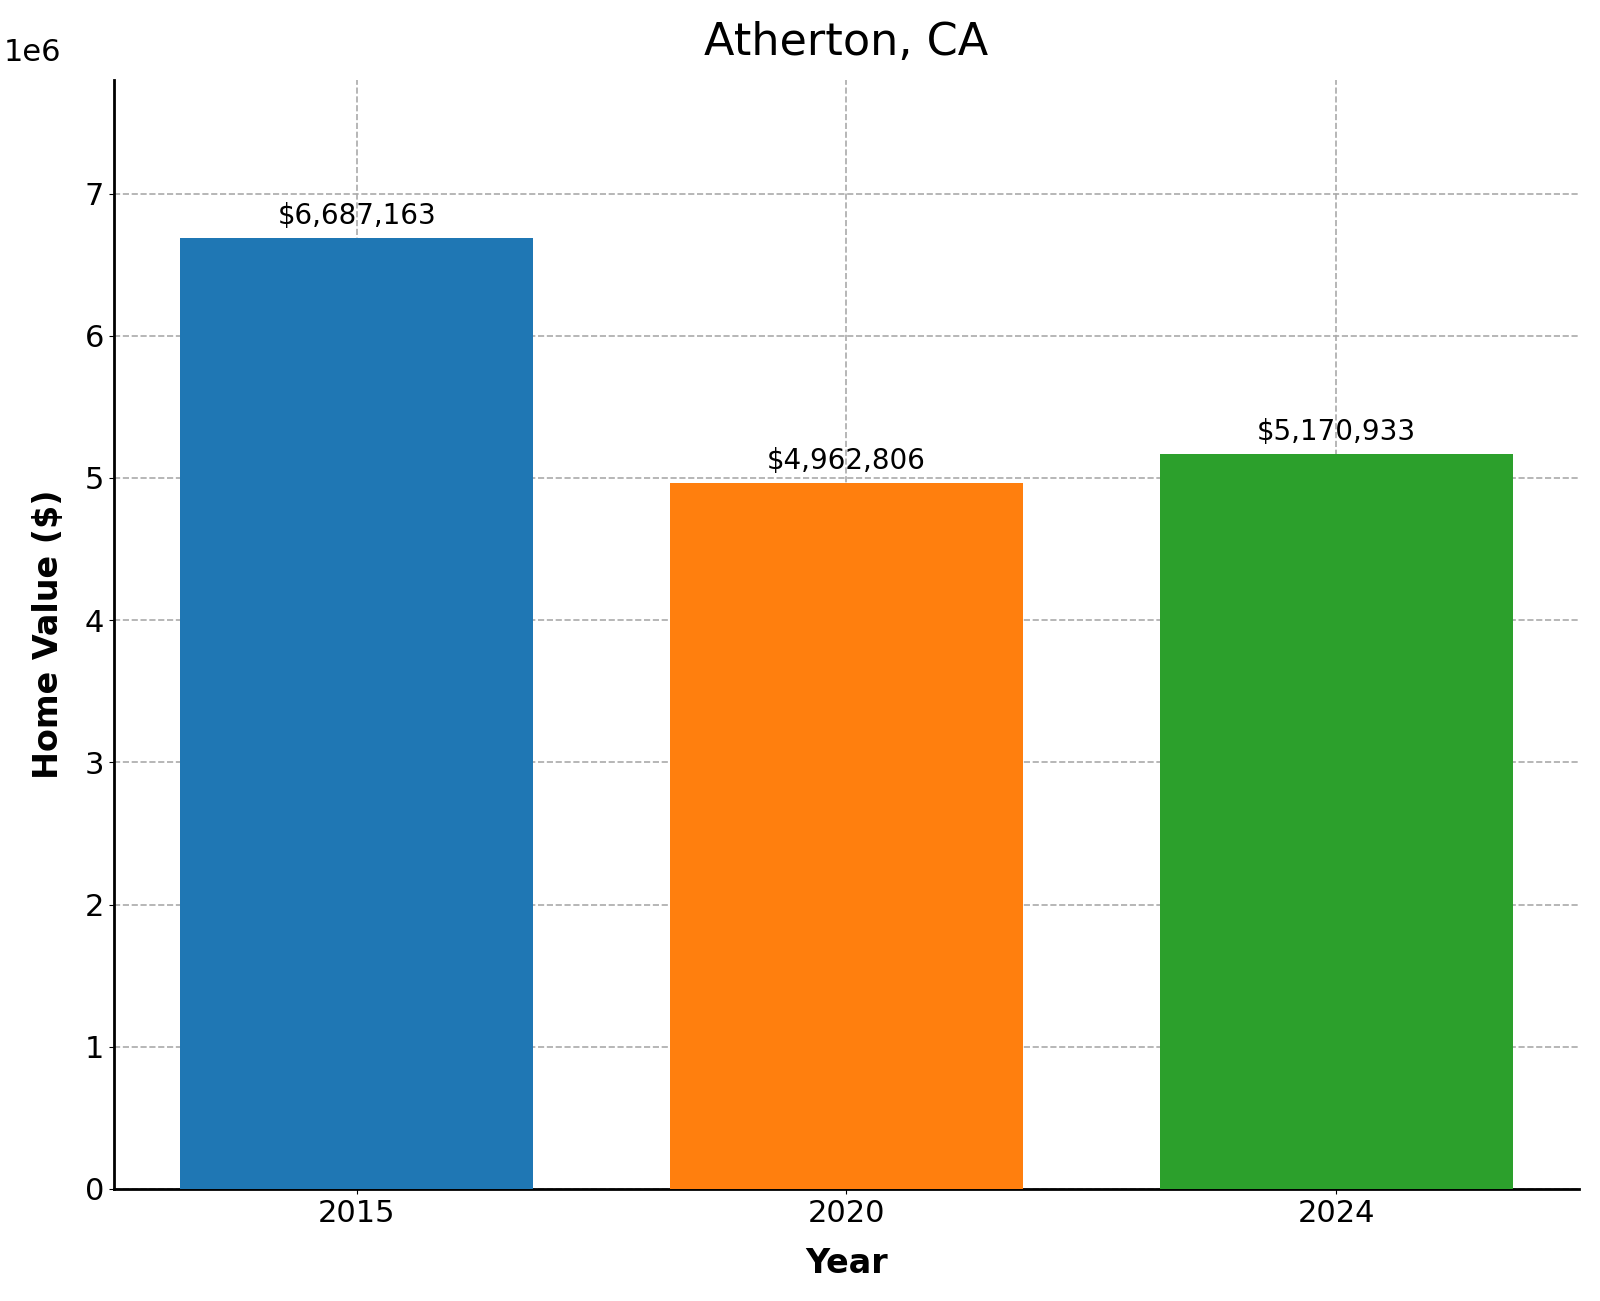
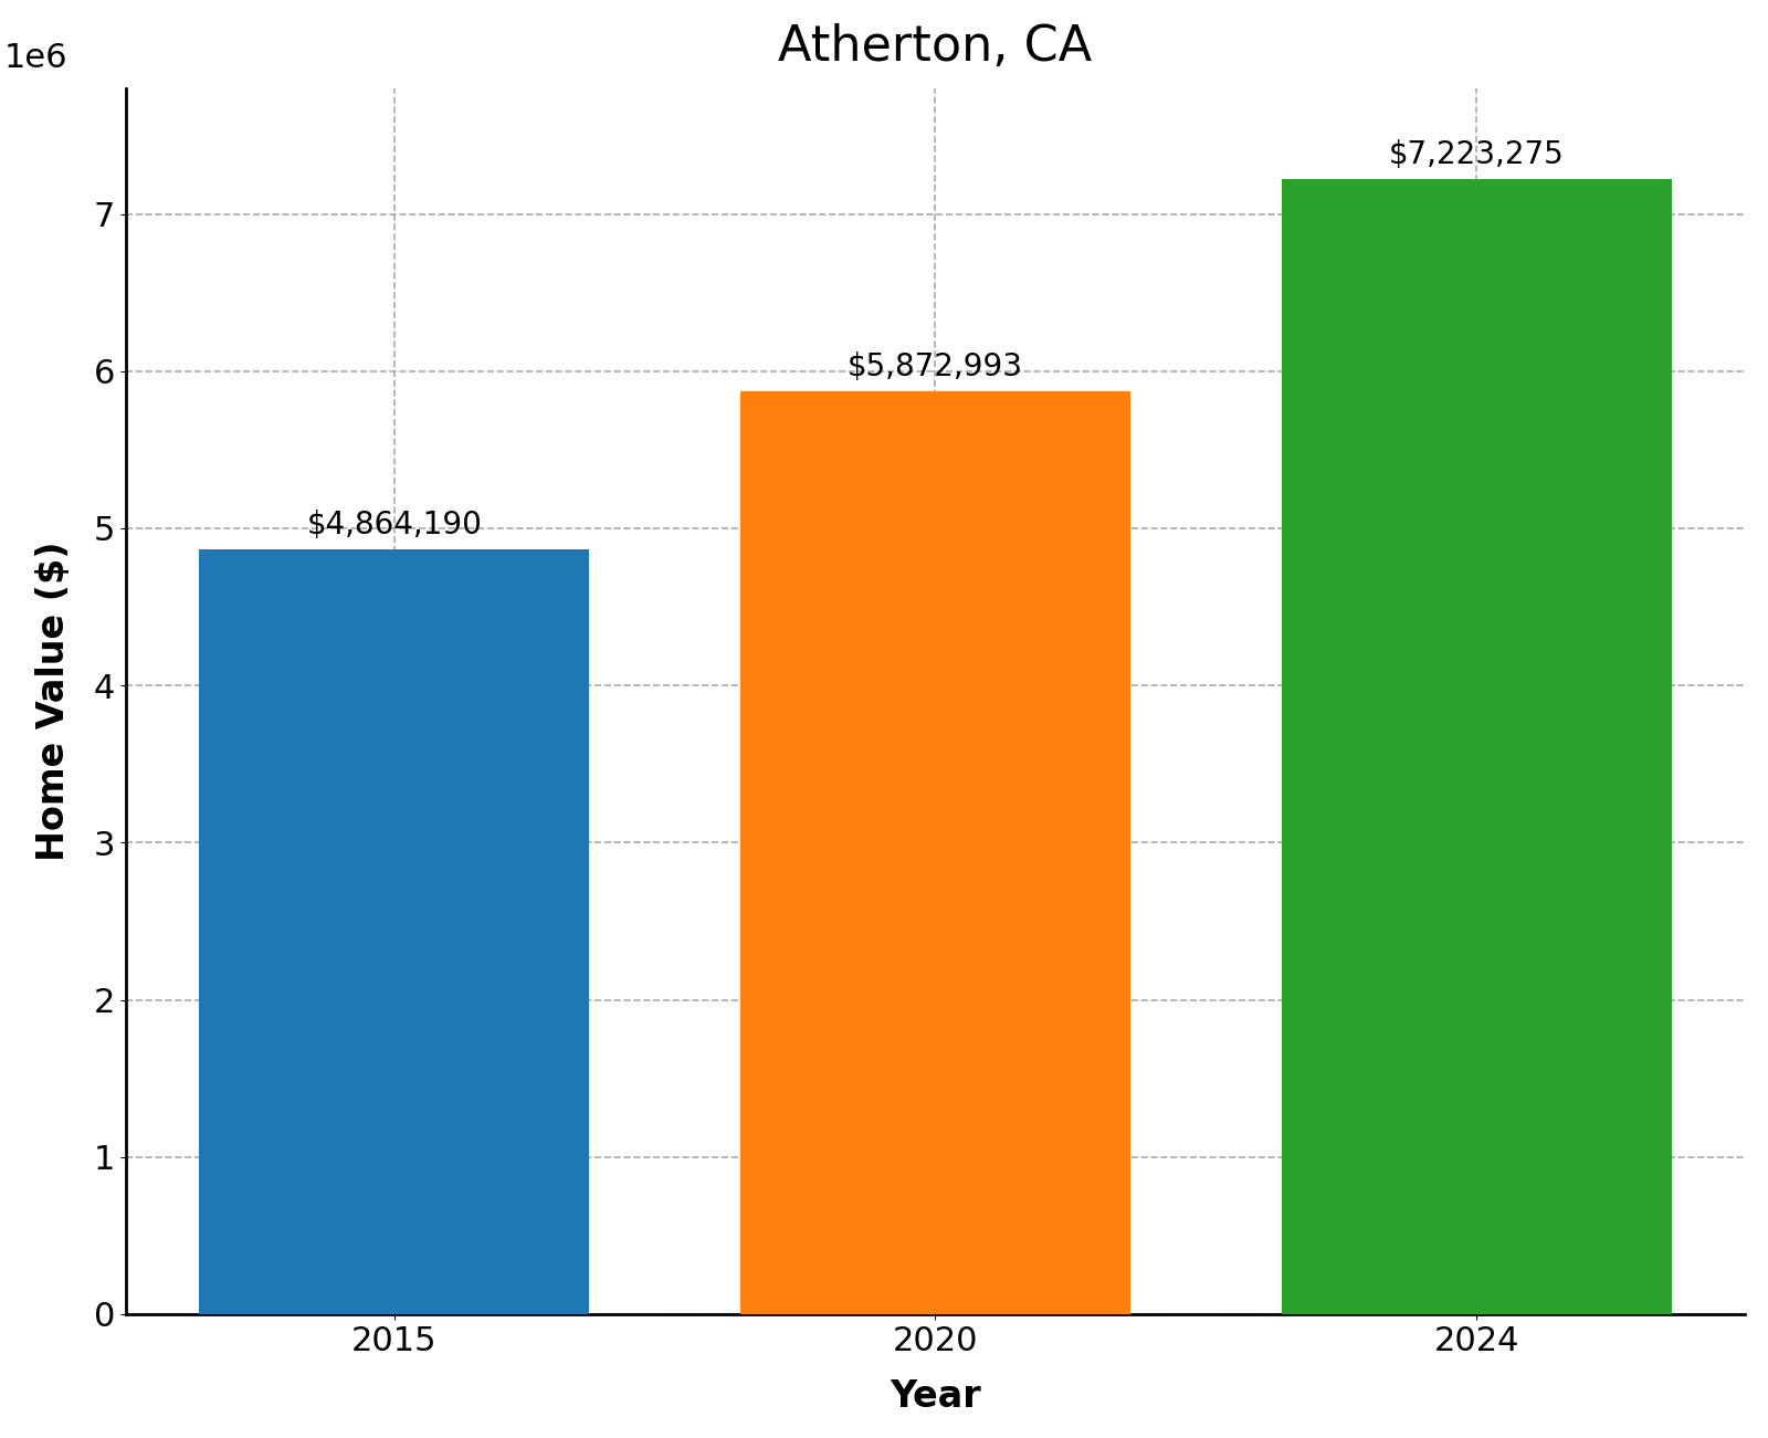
2015: $6,687,163 -> $4,864,190
2020: $4,962,806 -> $5,872,993
2024: $5,170,933 -> $7,223,275
